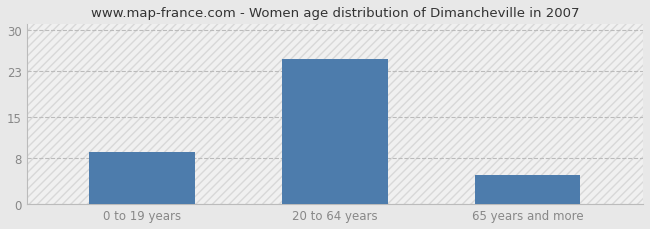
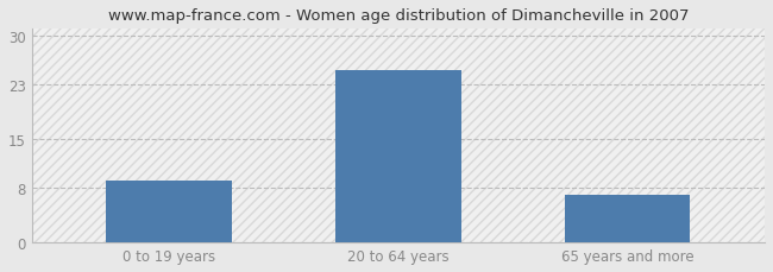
65 years and more: 5 -> 7
